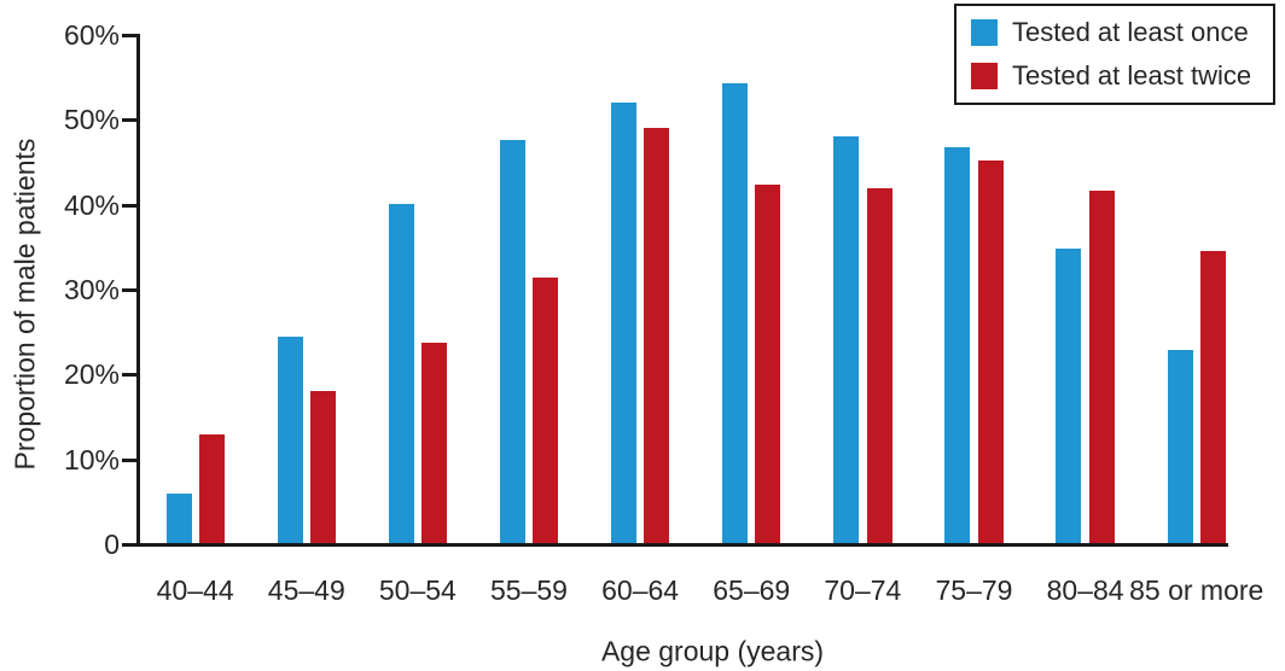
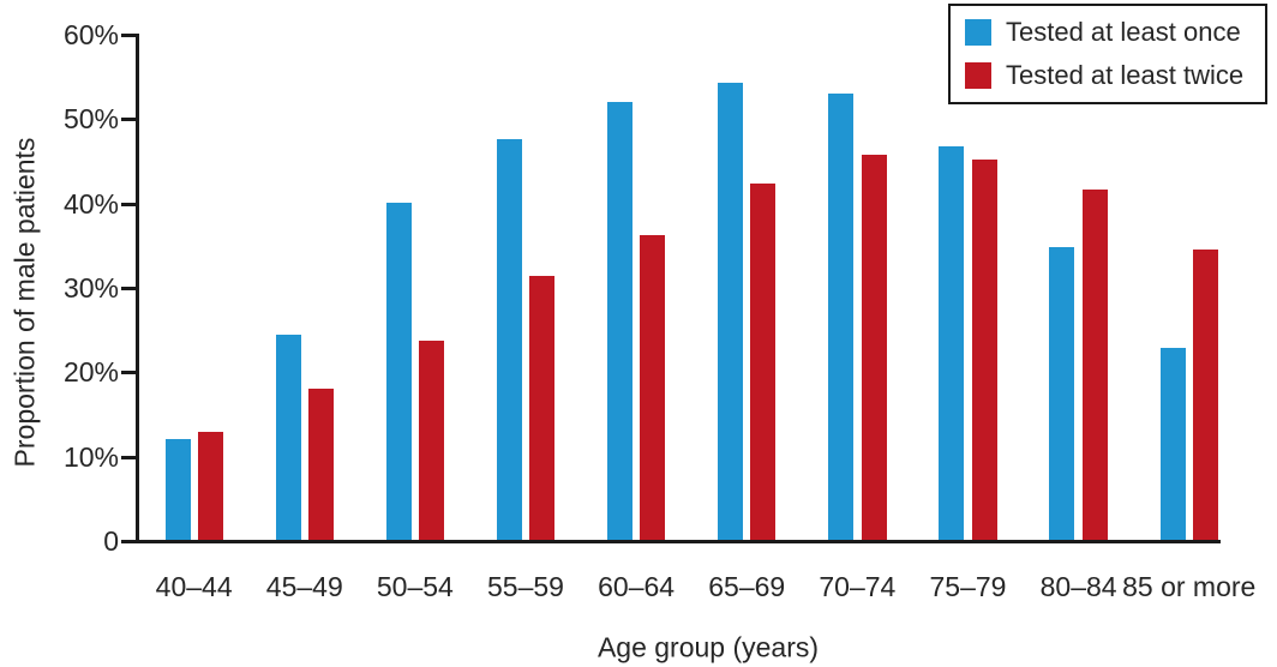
Tested at least once/40–44: 6% -> 12%
Tested at least twice/60–64: 49% -> 36%
Tested at least once/70–74: 48% -> 53%
Tested at least twice/70–74: 42% -> 46%
